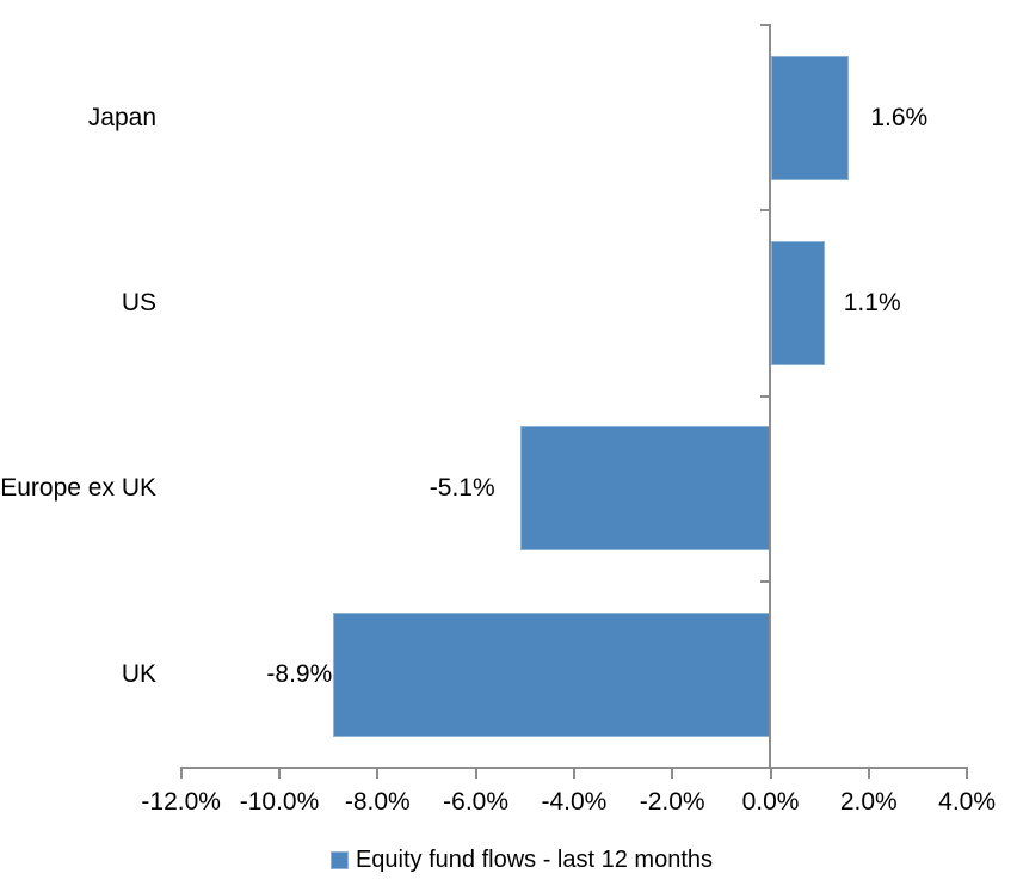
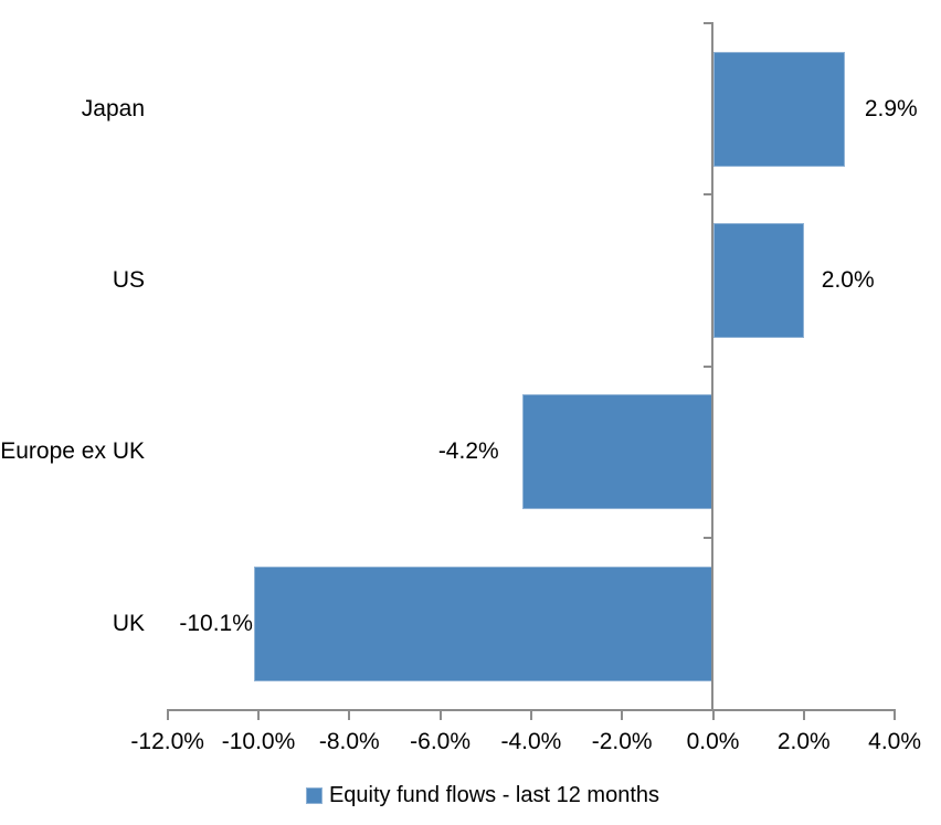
Japan: 1.6% -> 2.9%
US: 1.1% -> 2.0%
Europe ex UK: -5.1% -> -4.2%
UK: -8.9% -> -10.1%
